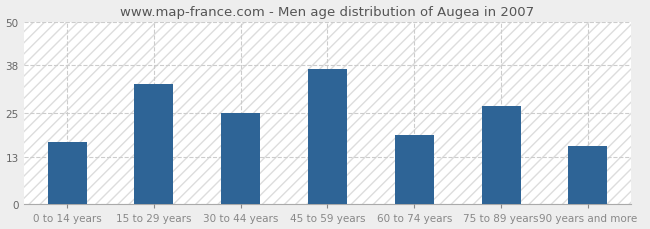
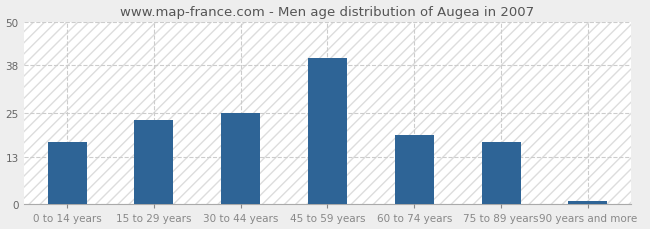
15 to 29 years: 33 -> 23
45 to 59 years: 37 -> 40
75 to 89 years: 27 -> 17
90 years and more: 16 -> 1
